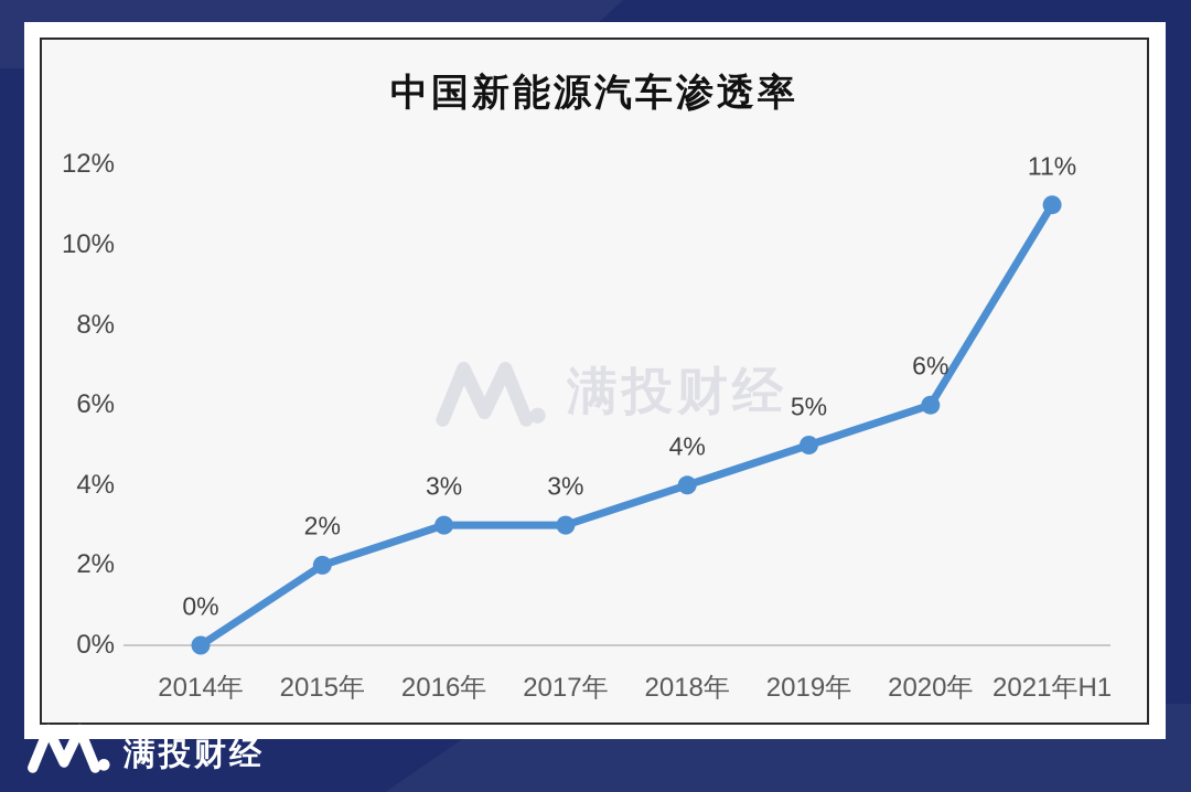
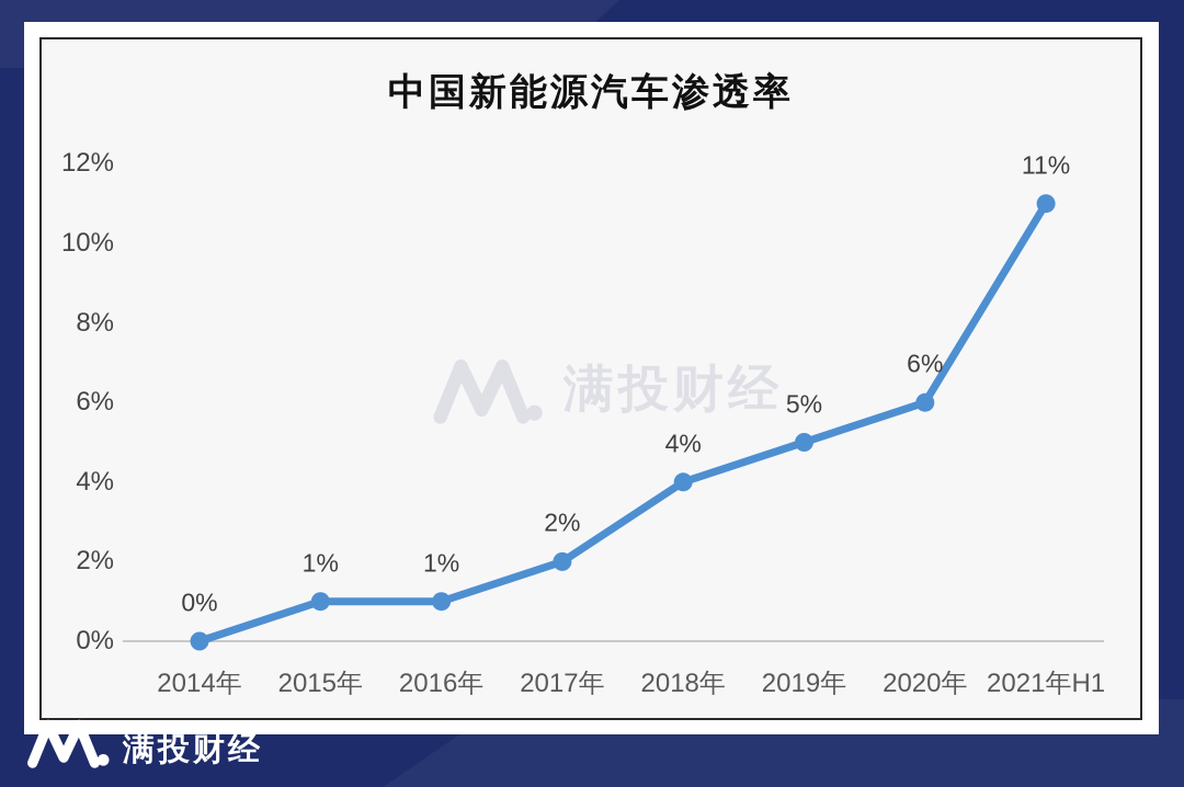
2015年: 2% -> 1%
2016年: 3% -> 1%
2017年: 3% -> 2%
